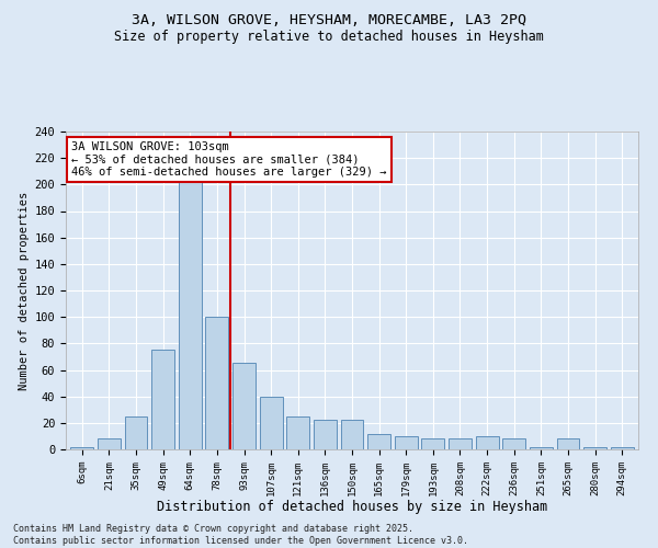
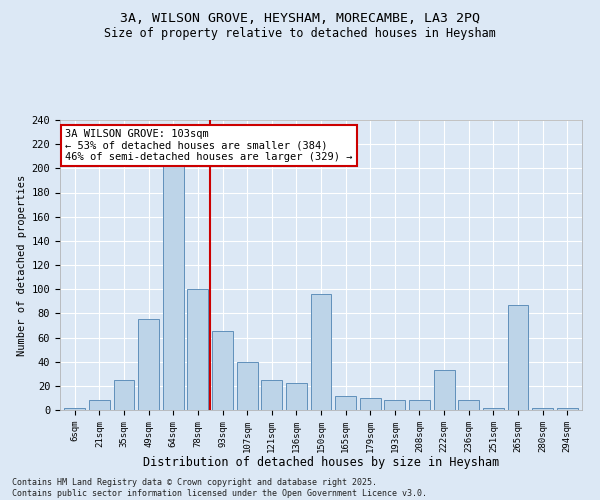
150sqm: 22 -> 96
222sqm: 10 -> 33
265sqm: 8 -> 87
